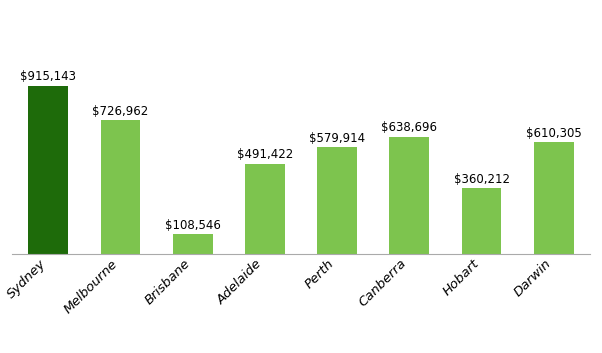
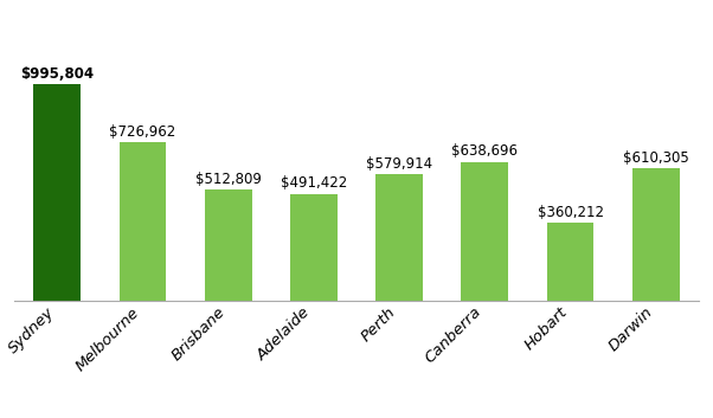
Sydney: $915,143 -> $995,804
Brisbane: $108,546 -> $512,809
